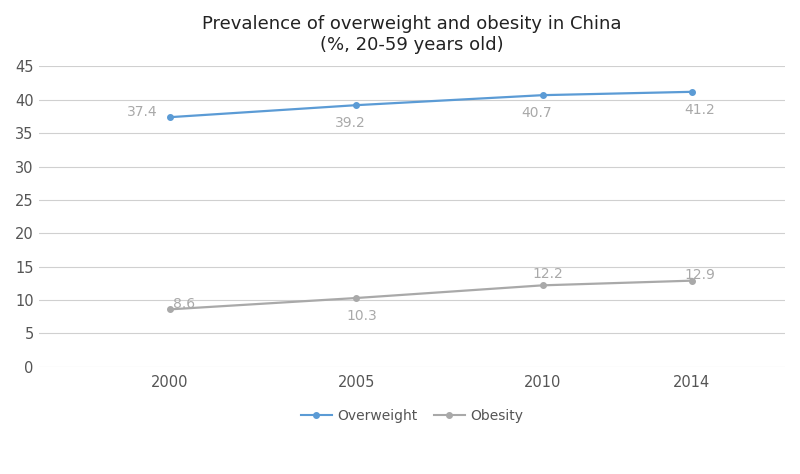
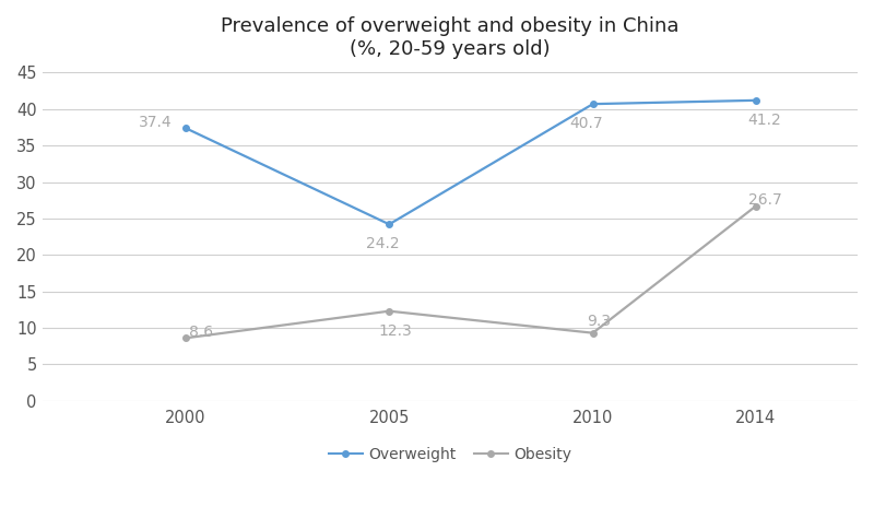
Overweight/2005: 39.2 -> 24.2
Obesity/2005: 10.3 -> 12.3
Obesity/2010: 12.2 -> 9.3
Obesity/2014: 12.9 -> 26.7
